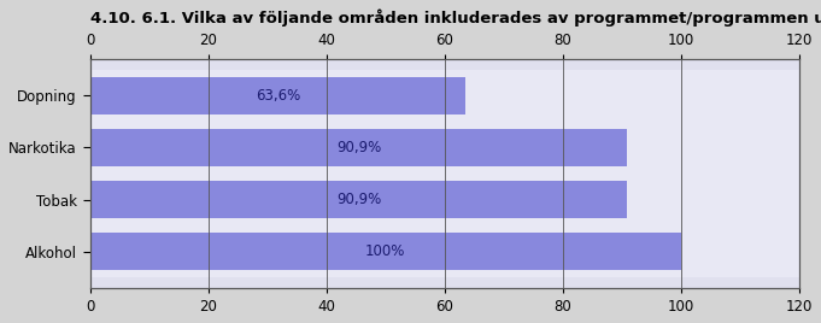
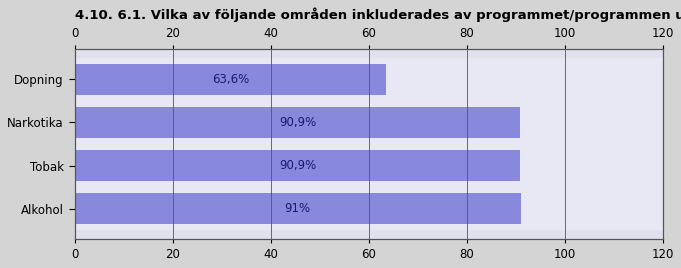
Alkohol: 100% -> 91%
